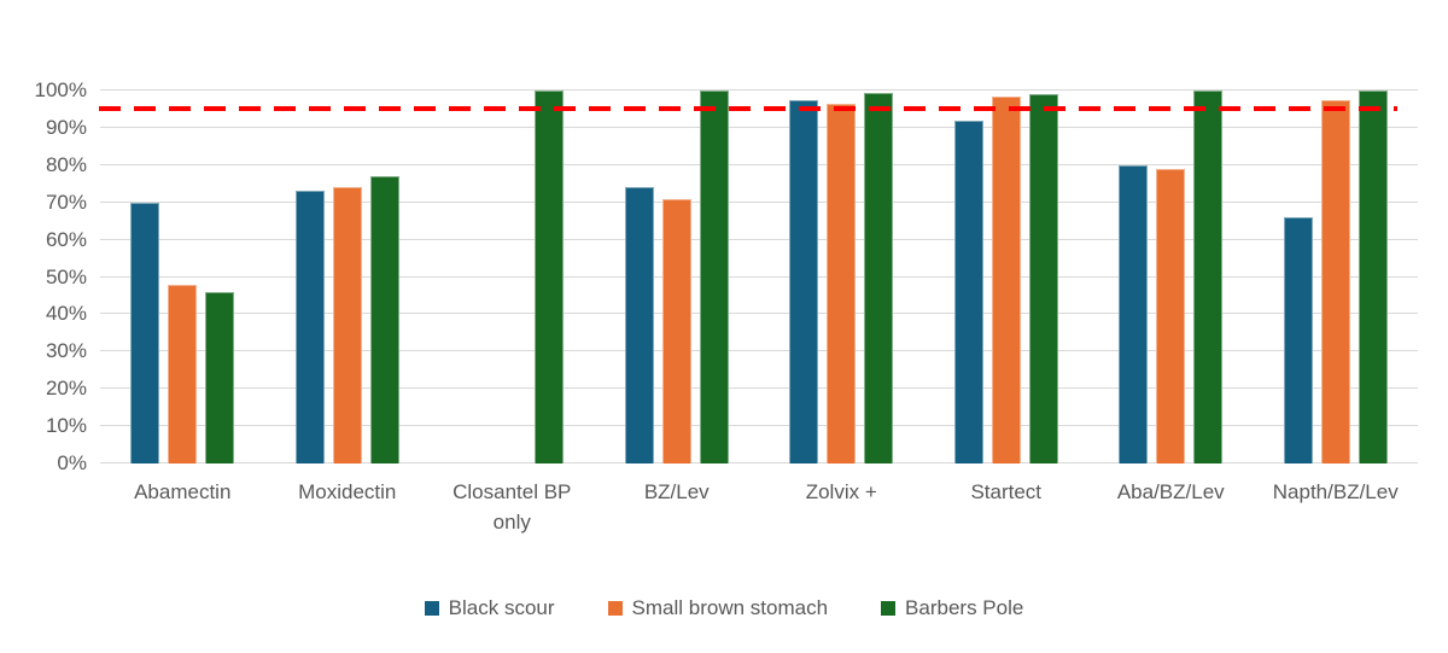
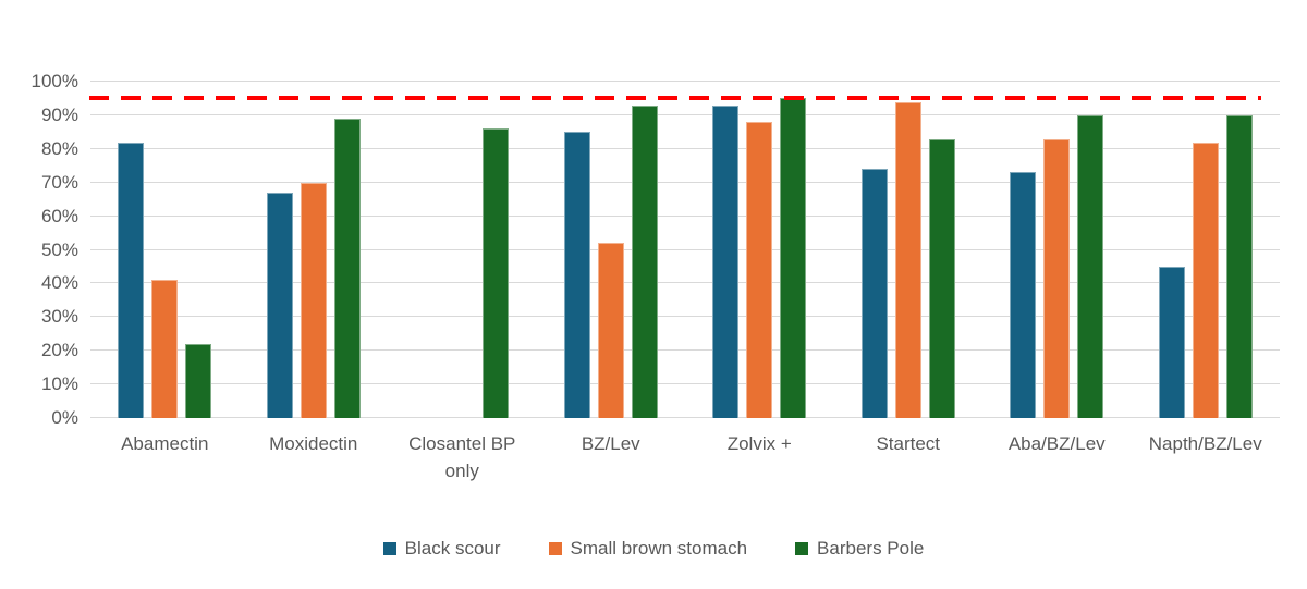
Black scour/Abamectin: 70% -> 82%
Small brown stomach/Abamectin: 48% -> 41%
Barbers Pole/Abamectin: 46% -> 22%
Black scour/Moxidectin: 73% -> 67%
Small brown stomach/Moxidectin: 74% -> 70%
Barbers Pole/Moxidectin: 77% -> 89%
Barbers Pole/Closantel BP only: 100% -> 86%
Black scour/BZ/Lev: 74% -> 85%
Small brown stomach/BZ/Lev: 71% -> 52%
Barbers Pole/BZ/Lev: 100% -> 93%
Black scour/Zolvix +: 98% -> 93%
Small brown stomach/Zolvix +: 96% -> 88%
Barbers Pole/Zolvix +: 100% -> 95%
Black scour/Startect: 92% -> 74%
Small brown stomach/Startect: 98% -> 94%
Barbers Pole/Startect: 99% -> 83%
Black scour/Aba/BZ/Lev: 80% -> 73%
Small brown stomach/Aba/BZ/Lev: 79% -> 83%
Barbers Pole/Aba/BZ/Lev: 100% -> 90%
Black scour/Napth/BZ/Lev: 66% -> 45%
Small brown stomach/Napth/BZ/Lev: 98% -> 82%
Barbers Pole/Napth/BZ/Lev: 100% -> 90%
